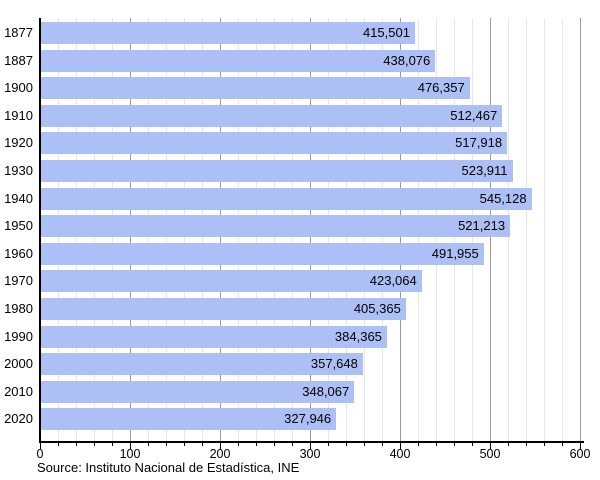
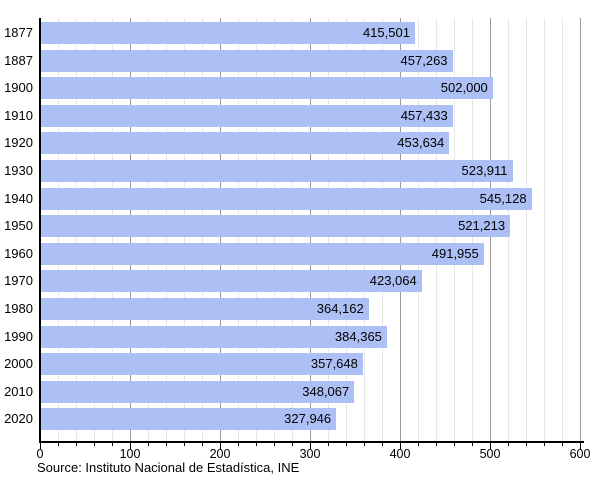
1887: 438,076 -> 457,263
1900: 476,357 -> 502,000
1910: 512,467 -> 457,433
1920: 517,918 -> 453,634
1980: 405,365 -> 364,162
